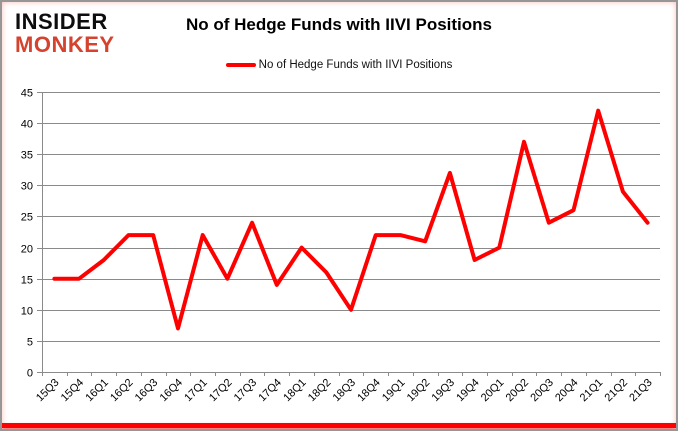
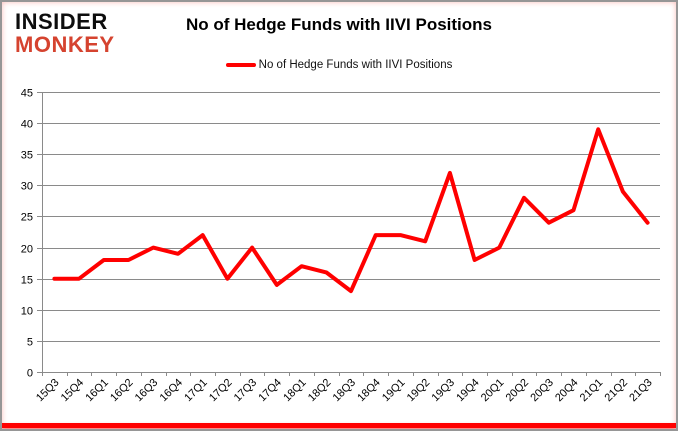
16Q2: 22 -> 18
16Q3: 22 -> 20
16Q4: 7 -> 19
17Q3: 24 -> 20
18Q1: 20 -> 17
18Q3: 10 -> 13
20Q2: 37 -> 28
21Q1: 42 -> 39
